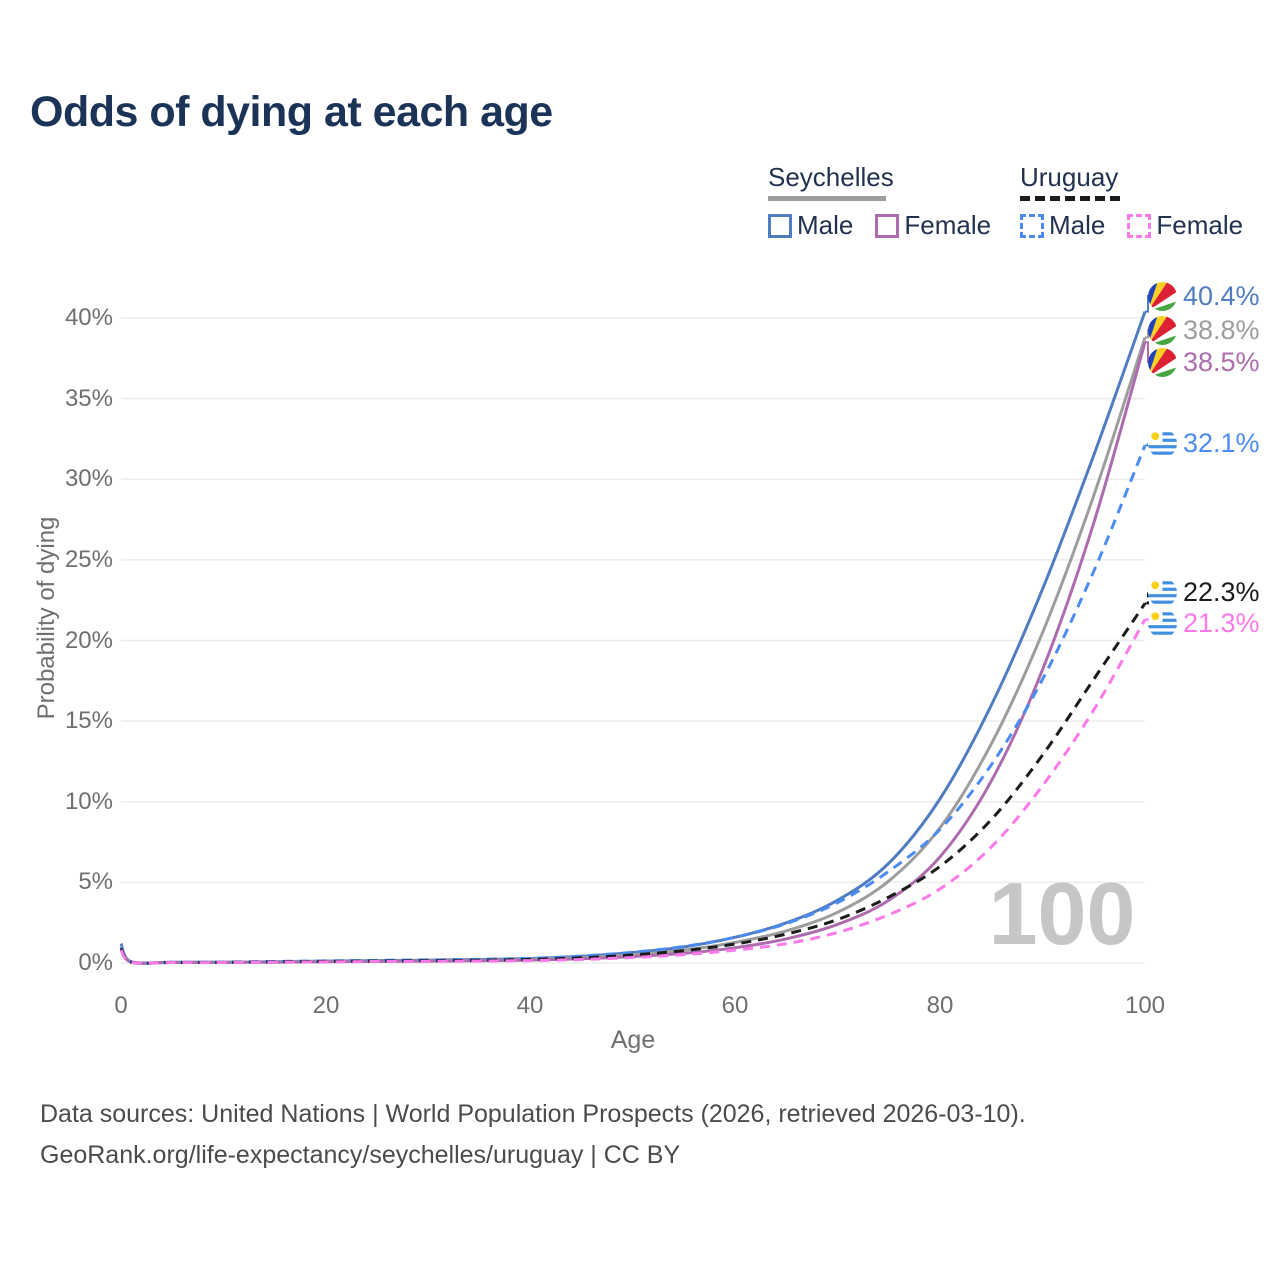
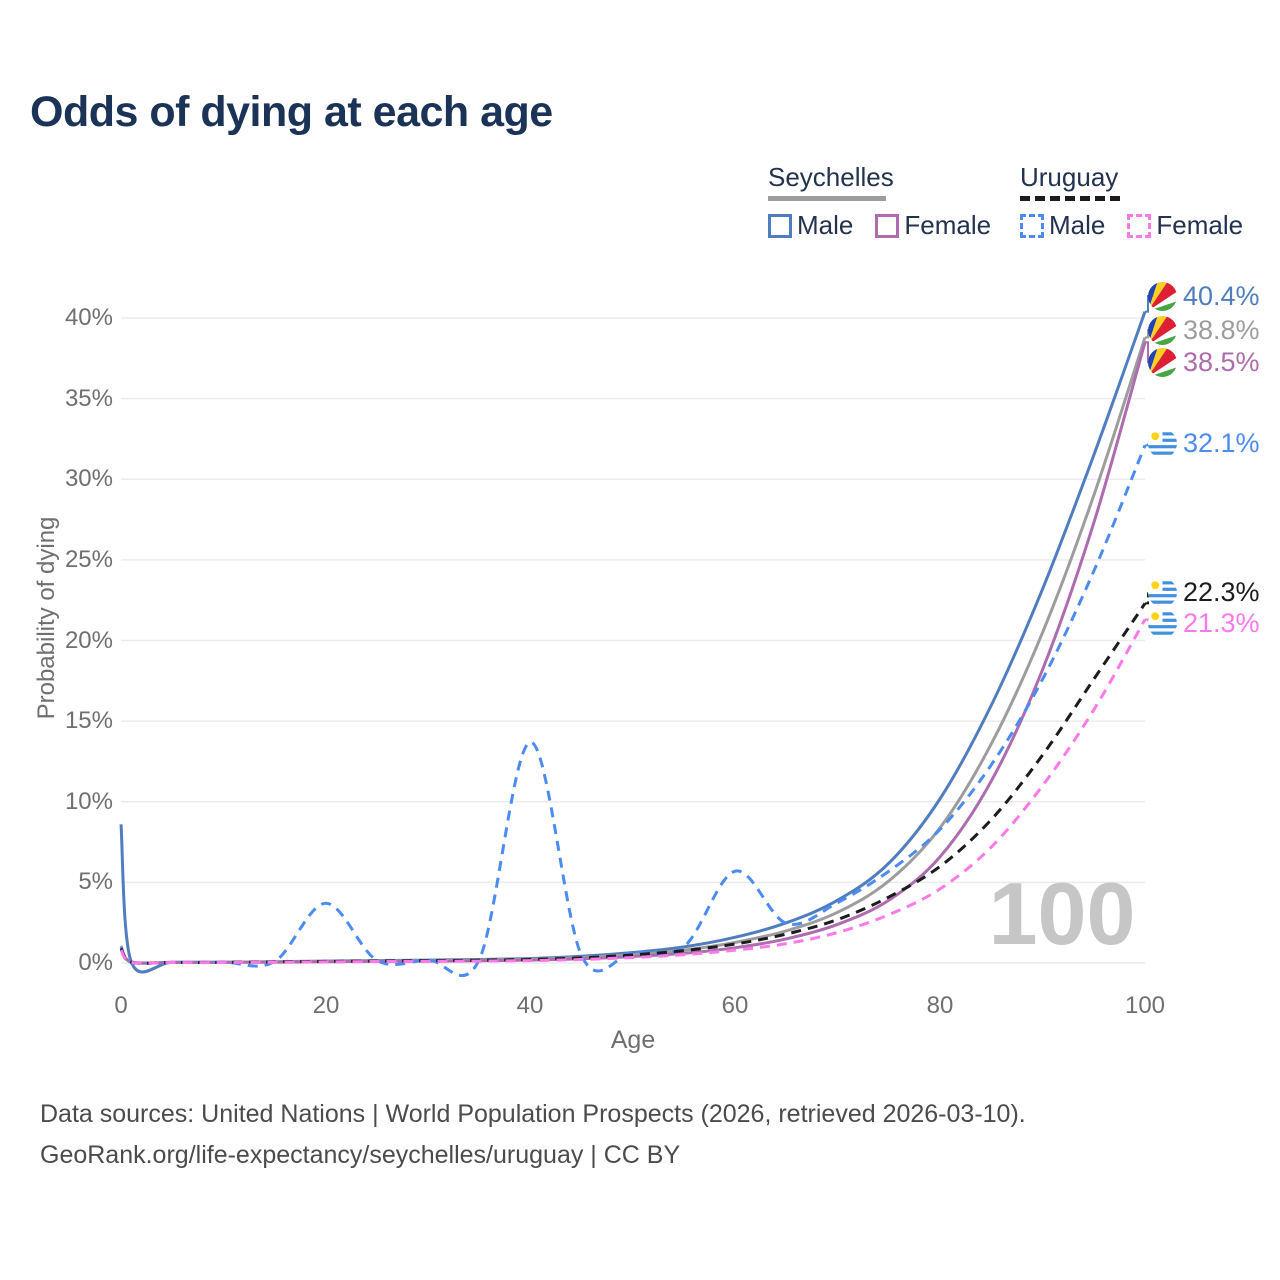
Seychelles Male/0: 1.2% -> 8.6%
Uruguay Male/20: 0.1% -> 3.7%
Uruguay Male/40: 0.3% -> 13.7%
Uruguay Male/60: 1.6% -> 5.7%
